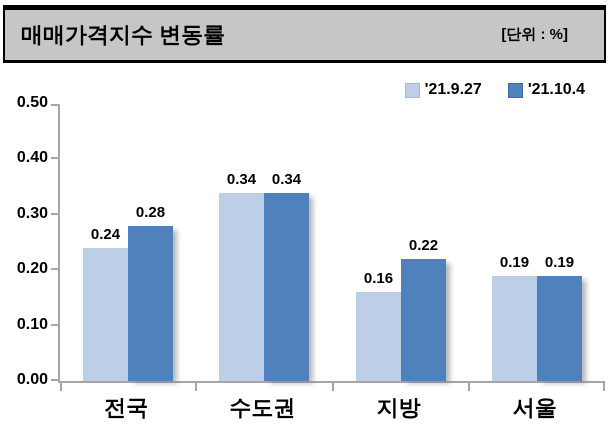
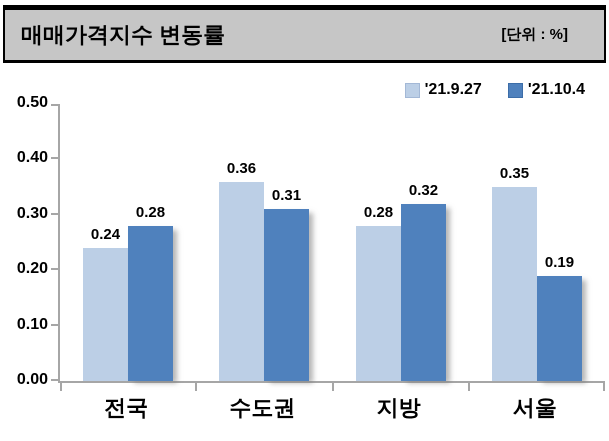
'21.9.27/수도권: 0.34 -> 0.36
'21.10.4/수도권: 0.34 -> 0.31
'21.9.27/지방: 0.16 -> 0.28
'21.10.4/지방: 0.22 -> 0.32
'21.9.27/서울: 0.19 -> 0.35
